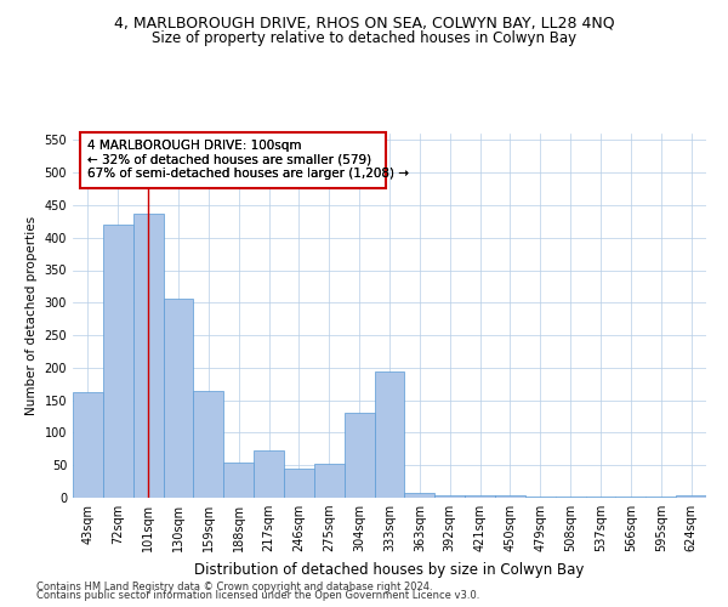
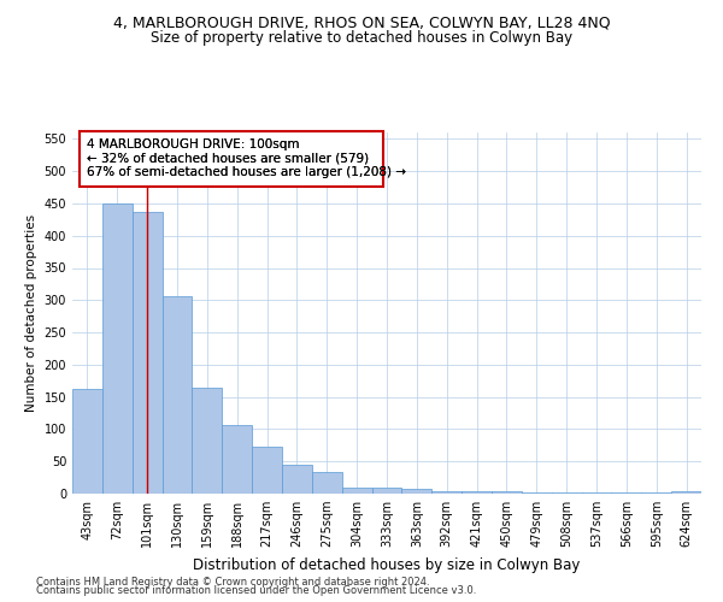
72sqm: 420 -> 450
188sqm: 54 -> 106
275sqm: 52 -> 33
304sqm: 130 -> 10
333sqm: 194 -> 10
